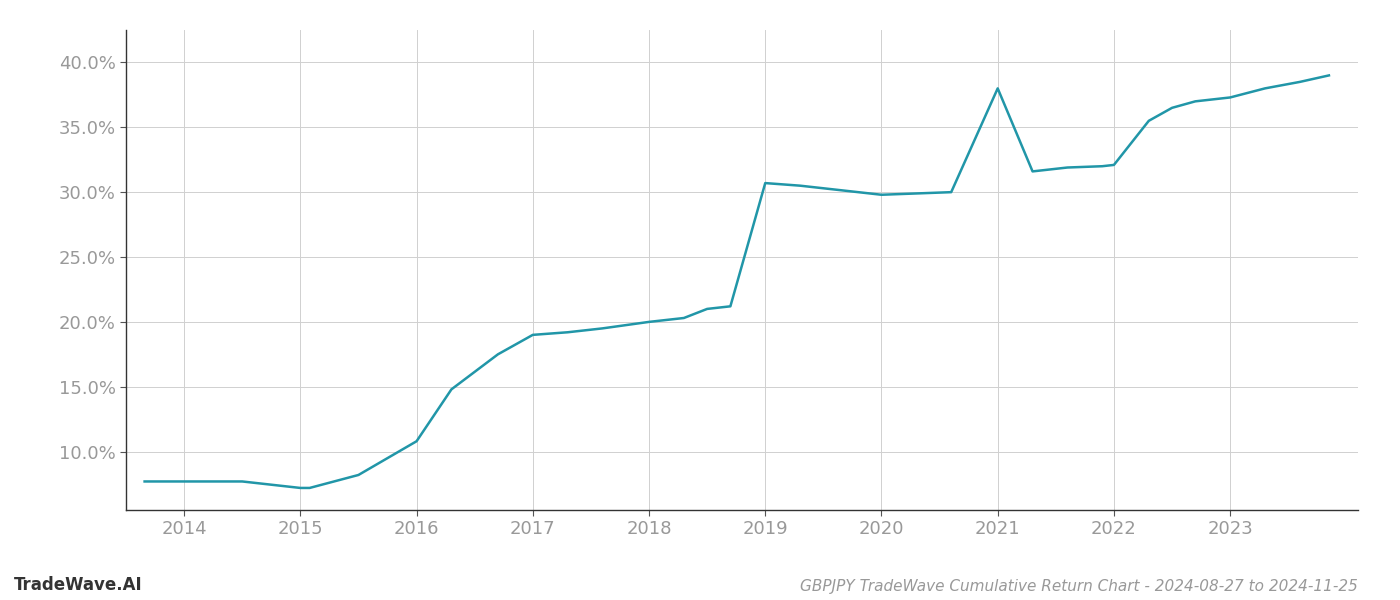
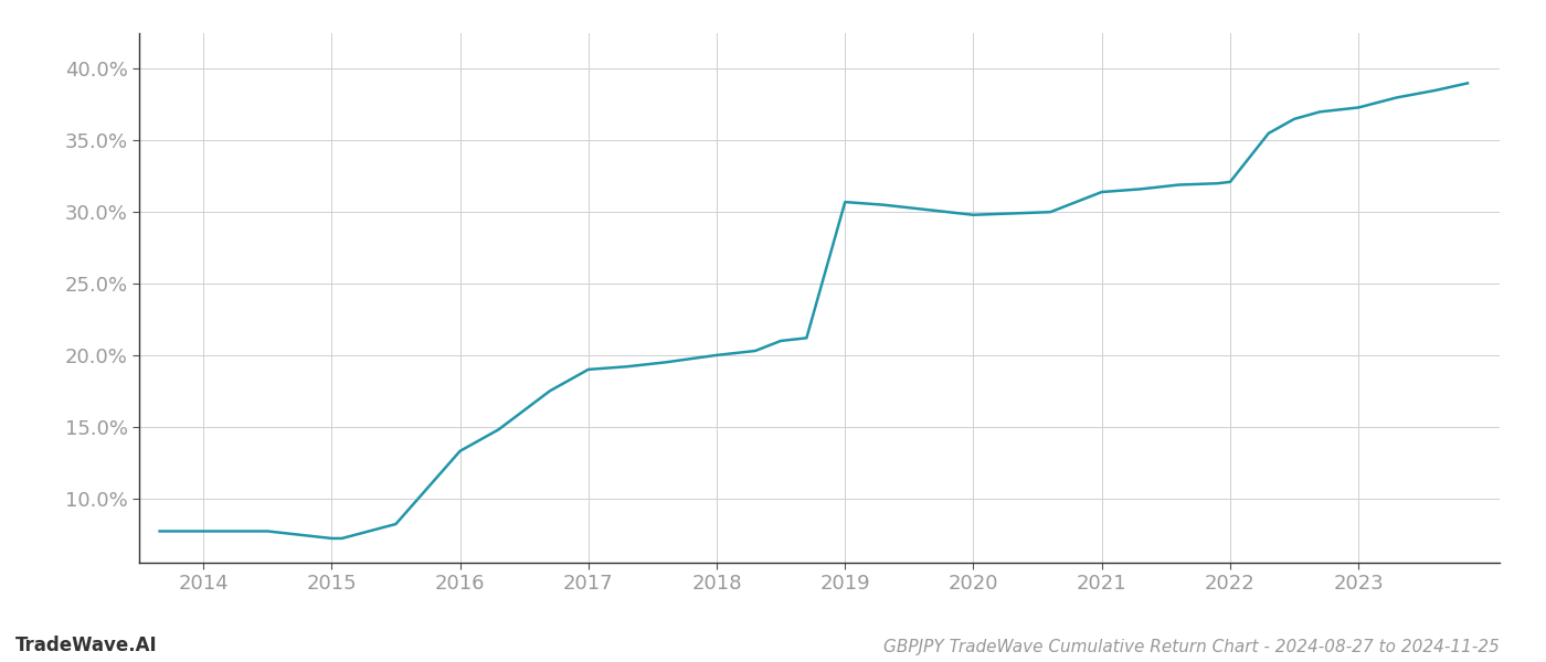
2016: 10.8% -> 13.3%
2021: 38.0% -> 31.4%
